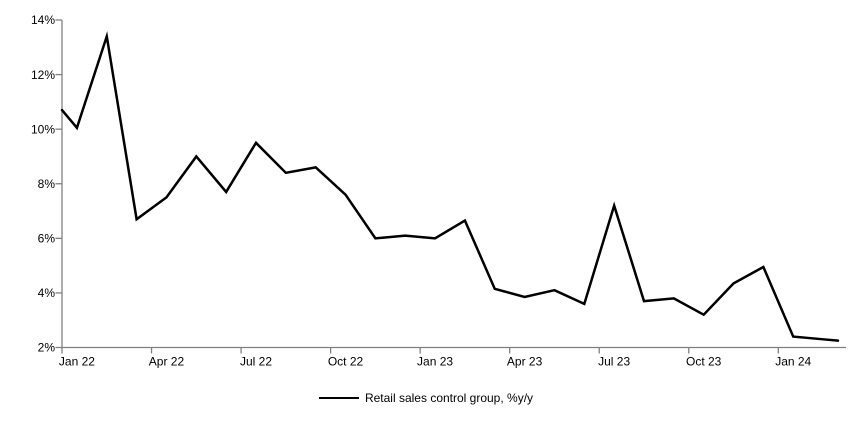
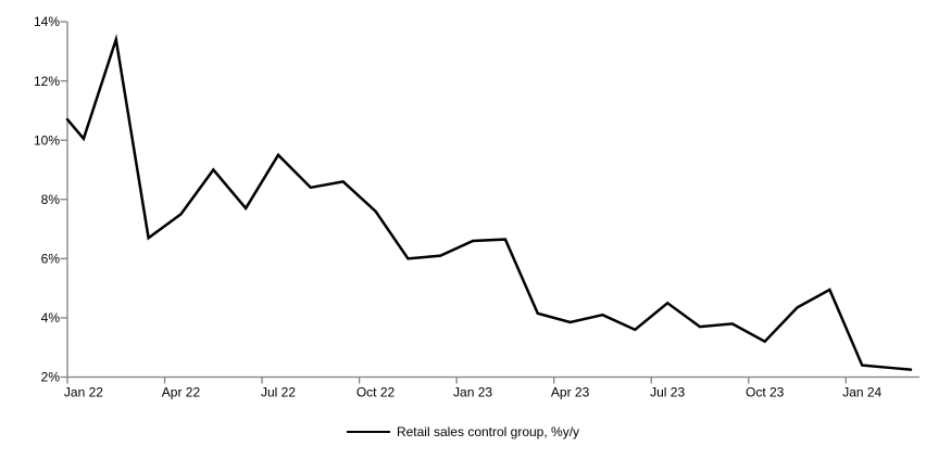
Jan 23: 6.0% -> 6.6%
Jul 23: 7.2% -> 4.5%
